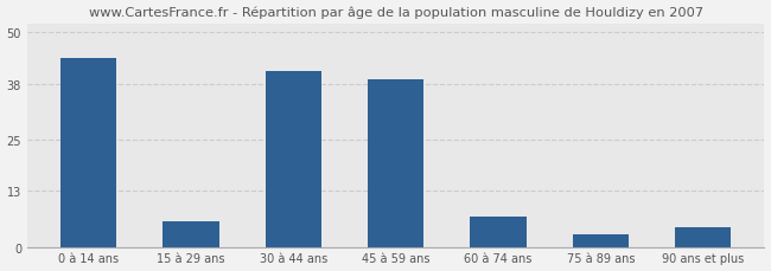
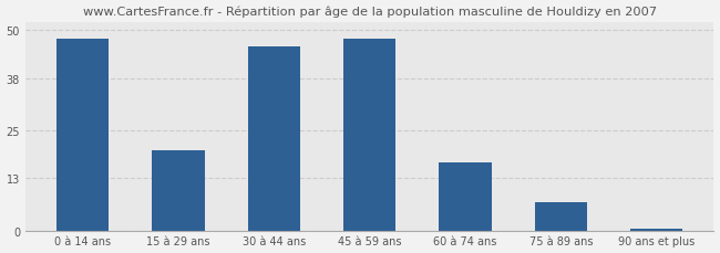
0 à 14 ans: 44.0 -> 48.0
15 à 29 ans: 6.0 -> 20.0
30 à 44 ans: 41.0 -> 46.0
45 à 59 ans: 39.0 -> 48.0
60 à 74 ans: 7.0 -> 17.0
75 à 89 ans: 3.0 -> 7.0
90 ans et plus: 4.5 -> 0.5
